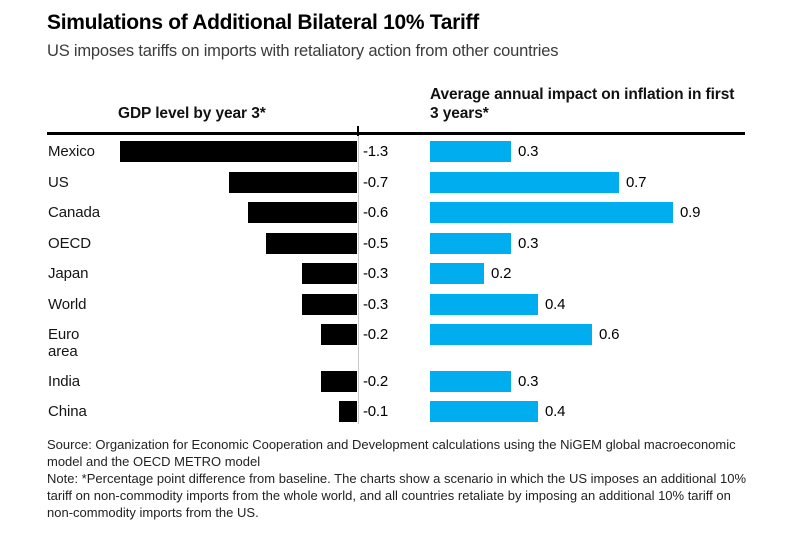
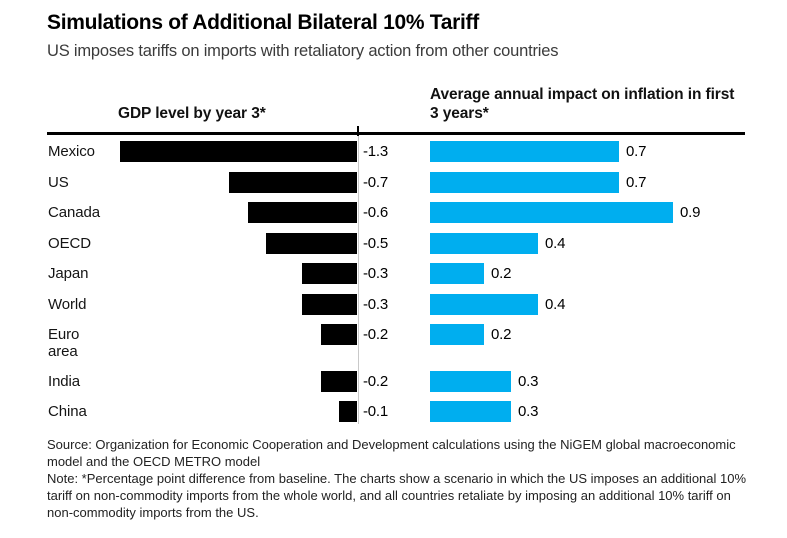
Average annual impact on inflation in first 3 years*/Mexico: 0.3 -> 0.7
Average annual impact on inflation in first 3 years*/OECD: 0.3 -> 0.4
Average annual impact on inflation in first 3 years*/Euro area: 0.6 -> 0.2
Average annual impact on inflation in first 3 years*/China: 0.4 -> 0.3
